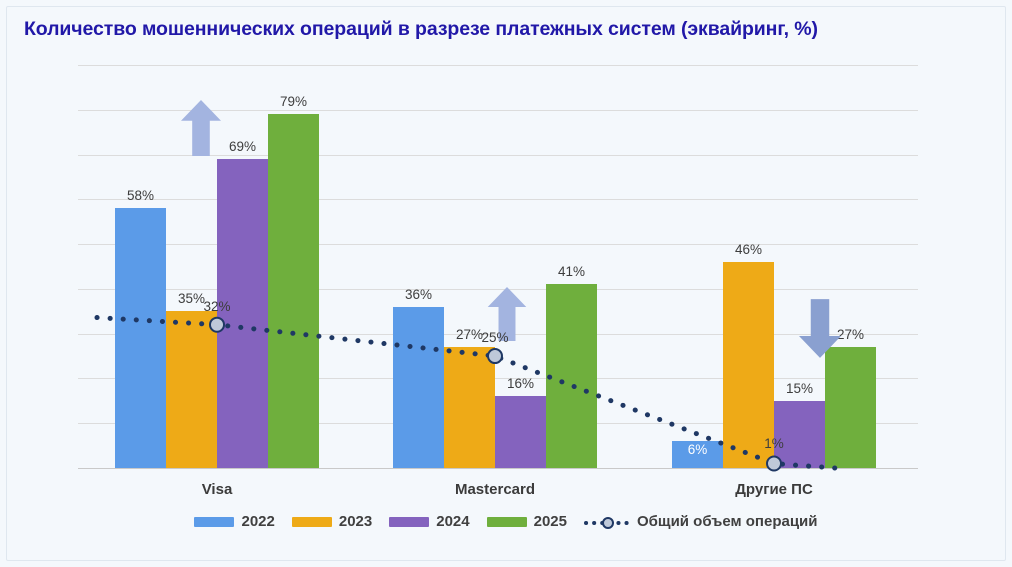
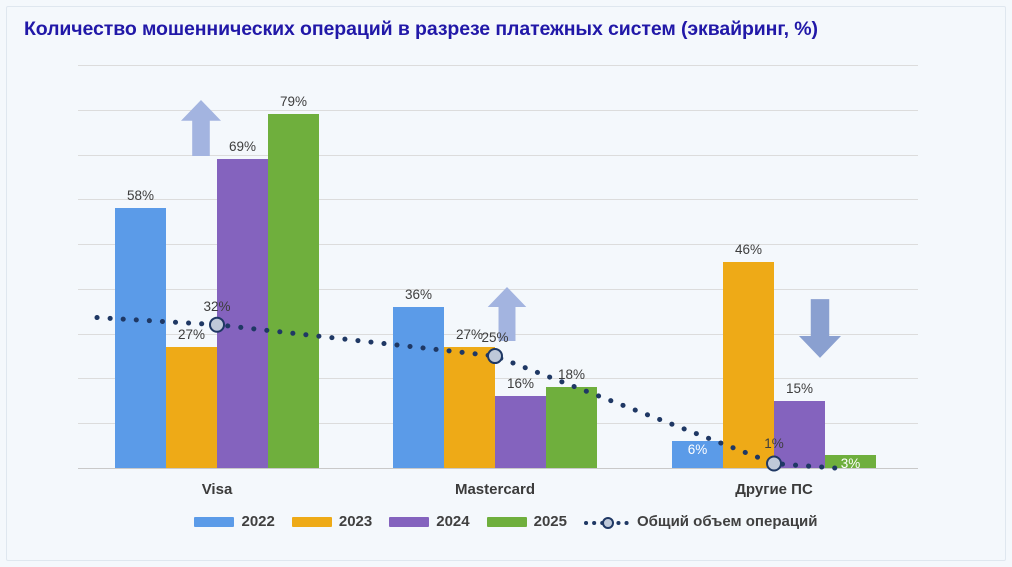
2023/Visa: 35% -> 27%
2025/Mastercard: 41% -> 18%
2025/Другие ПС: 27% -> 3%
